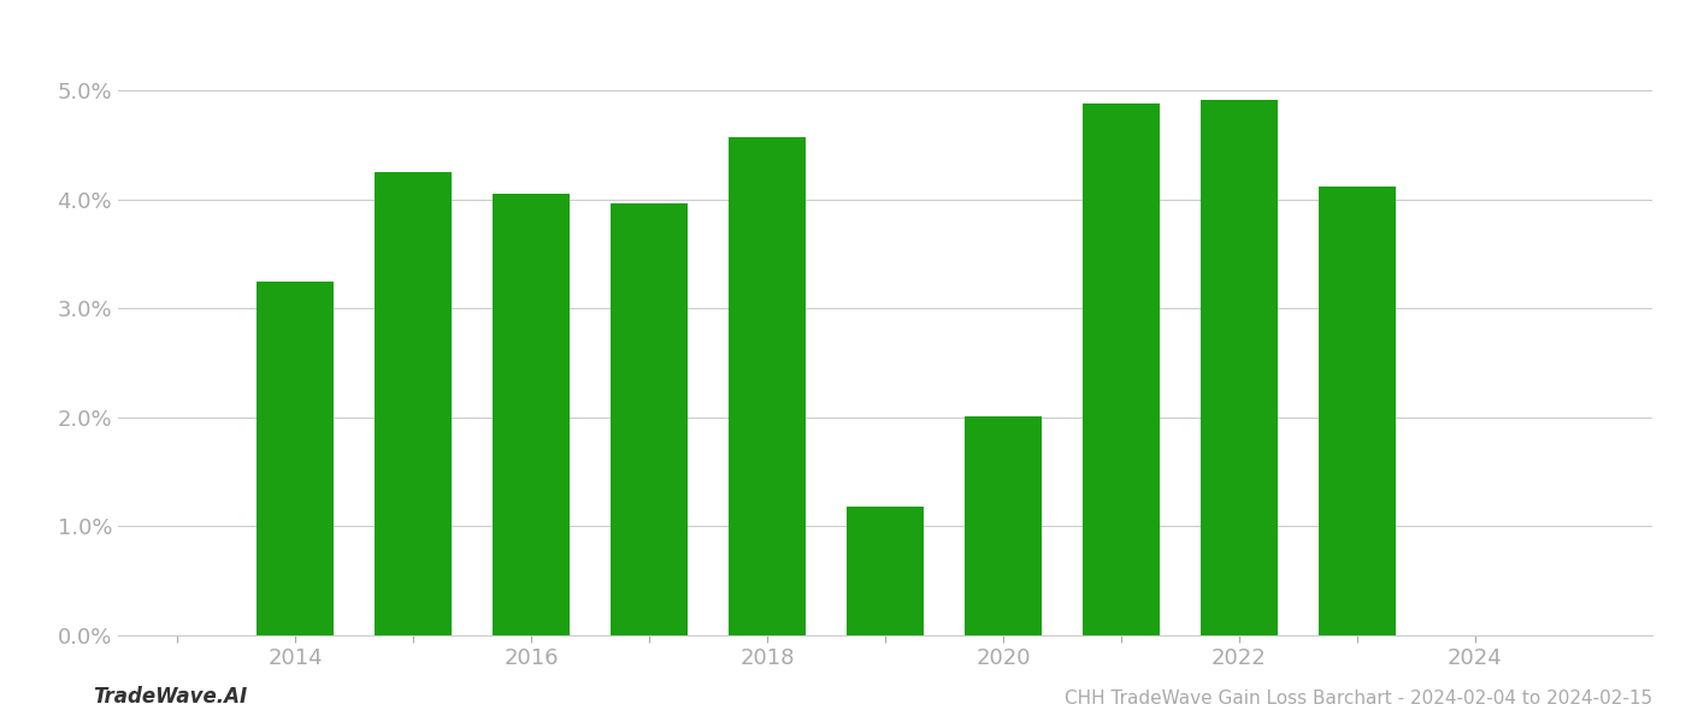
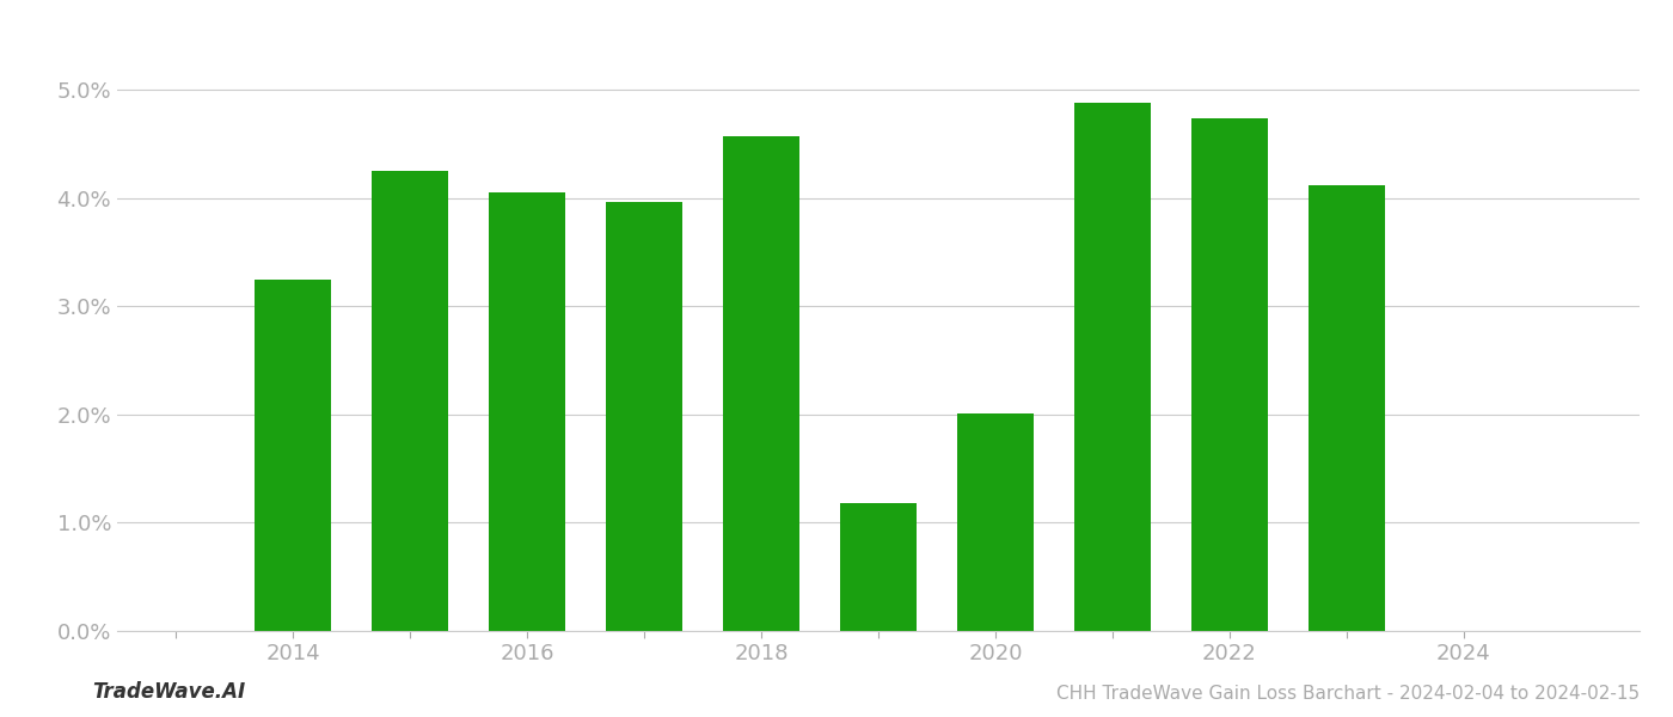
2022: 4.92% -> 4.74%
